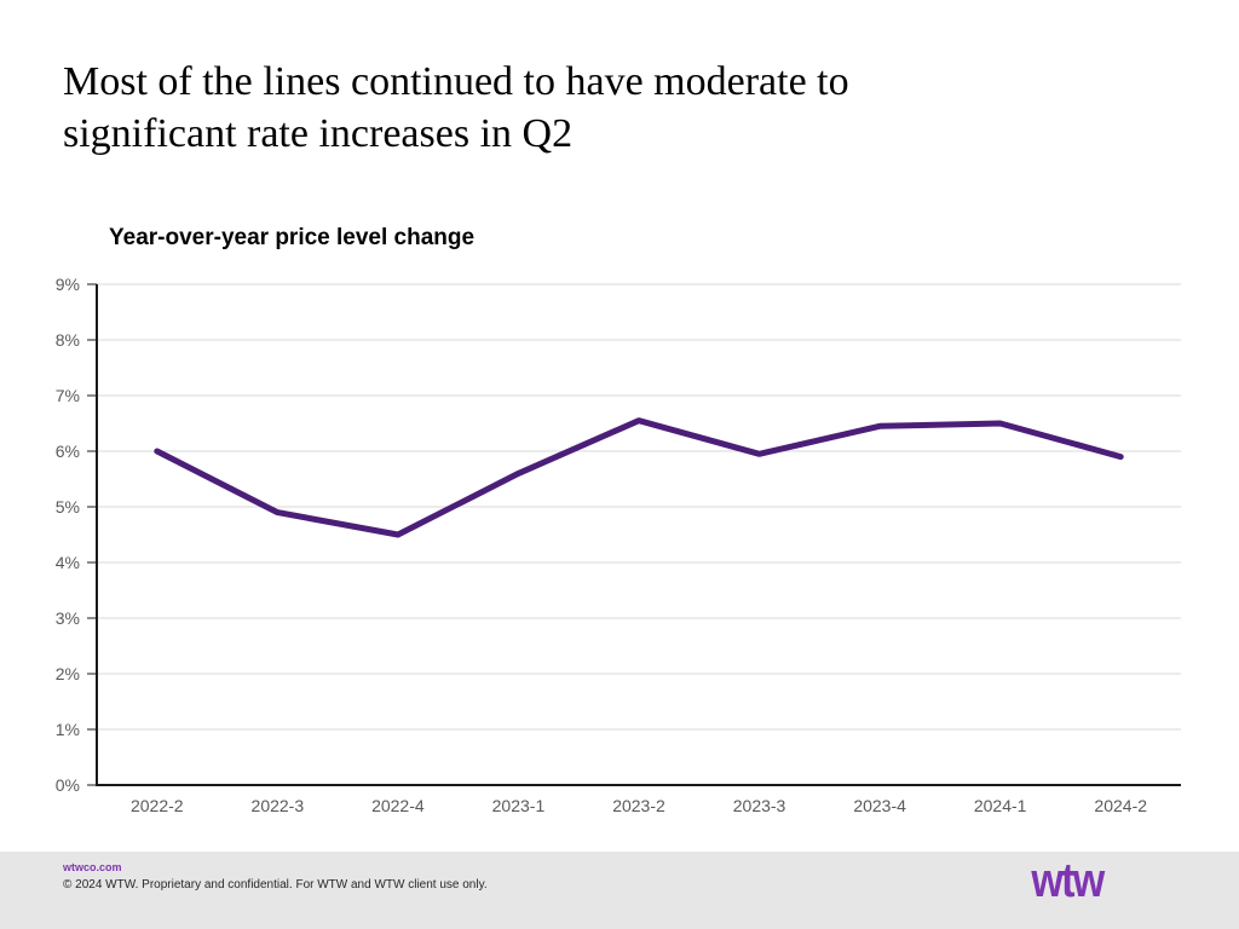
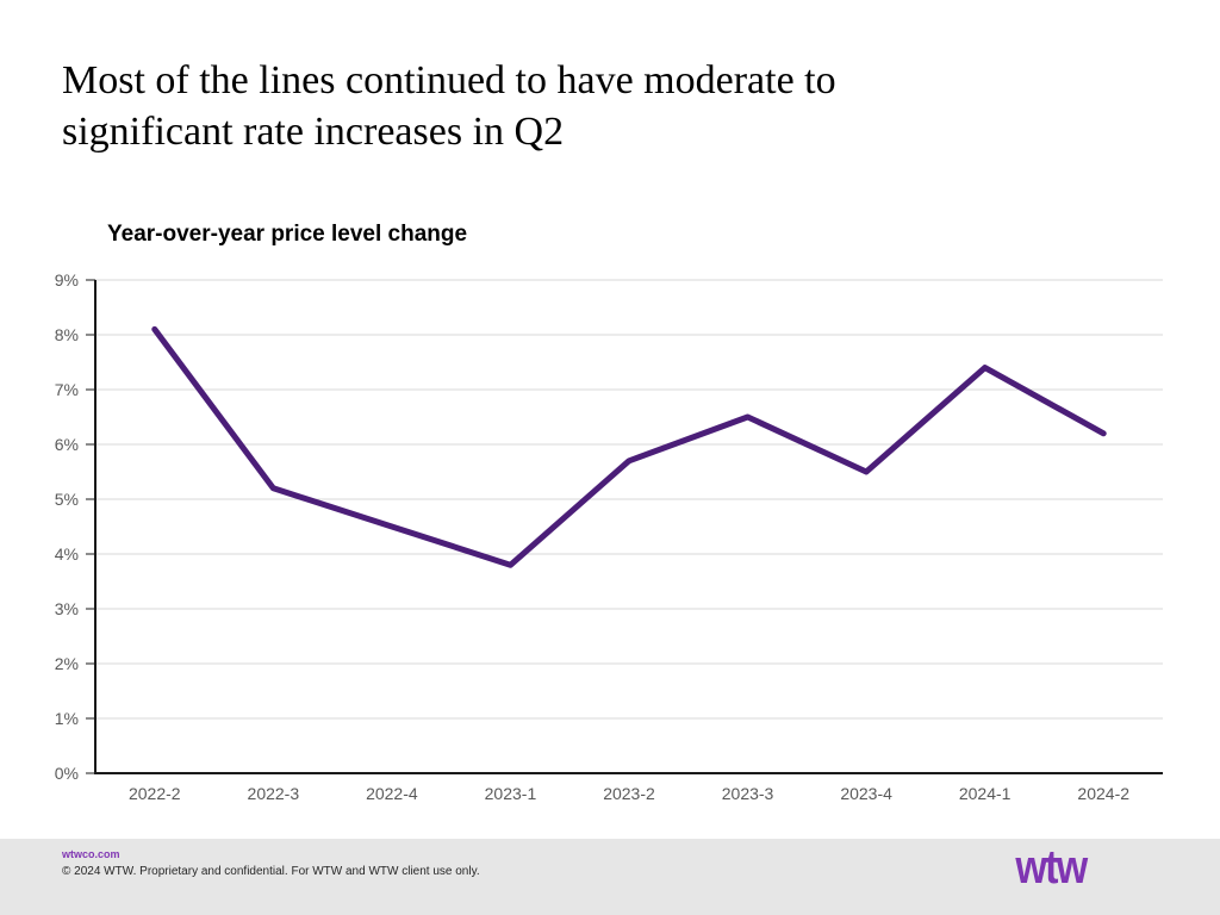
2022-2: 6.0% -> 8.1%
2022-3: 4.9% -> 5.2%
2023-1: 5.6% -> 3.8%
2023-2: 6.5% -> 5.7%
2023-3: 6.0% -> 6.5%
2023-4: 6.5% -> 5.5%
2024-1: 6.5% -> 7.4%
2024-2: 5.9% -> 6.2%
